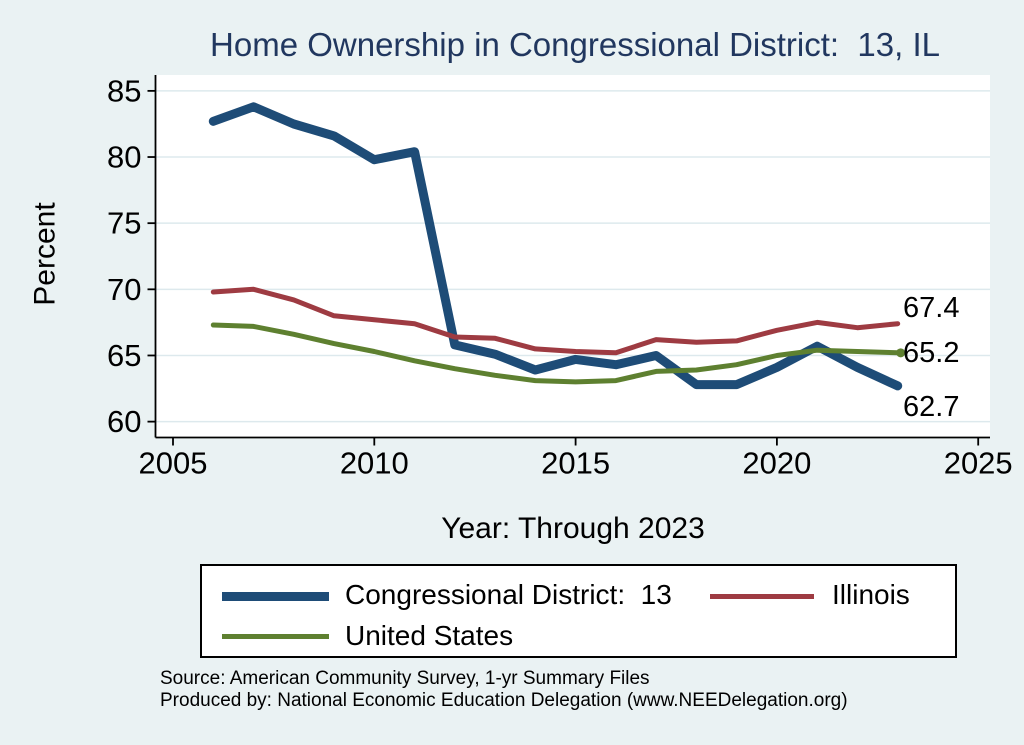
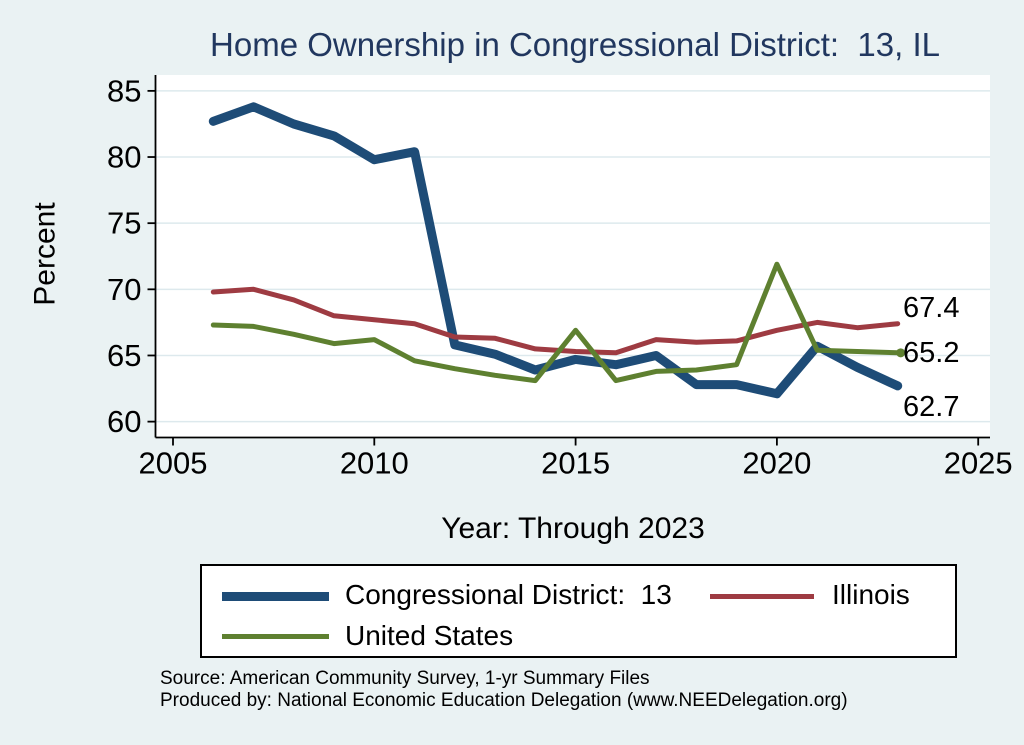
United States/2010: 65.3 -> 66.2
United States/2015: 63.0 -> 66.9
Congressional District: 13/2020: 64.1 -> 62.1
United States/2020: 65.0 -> 71.9
